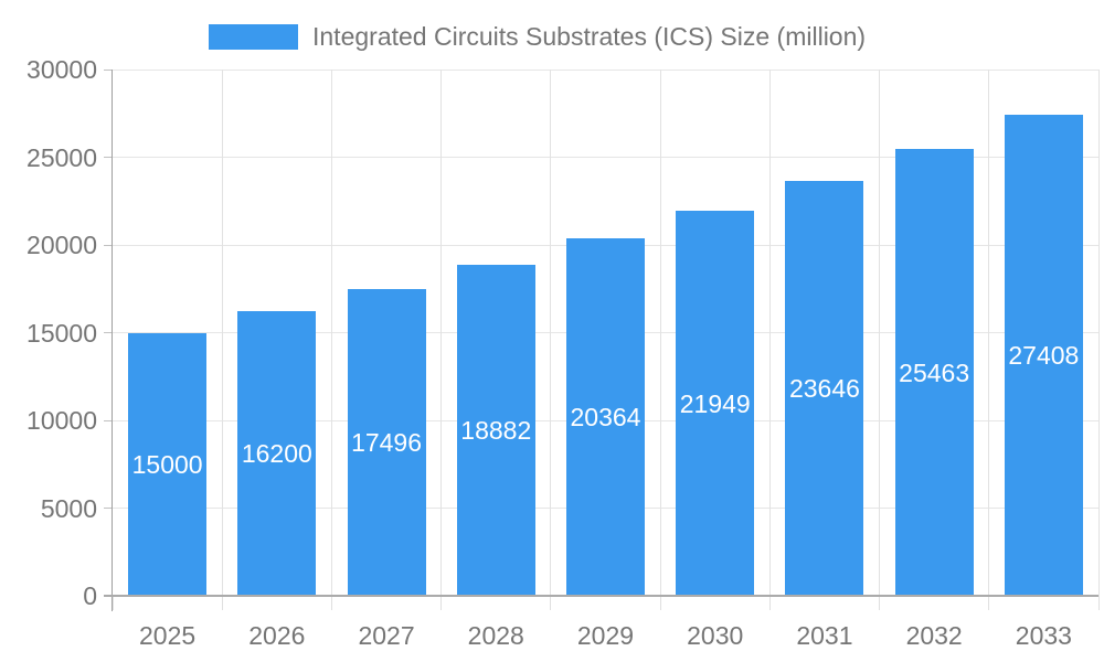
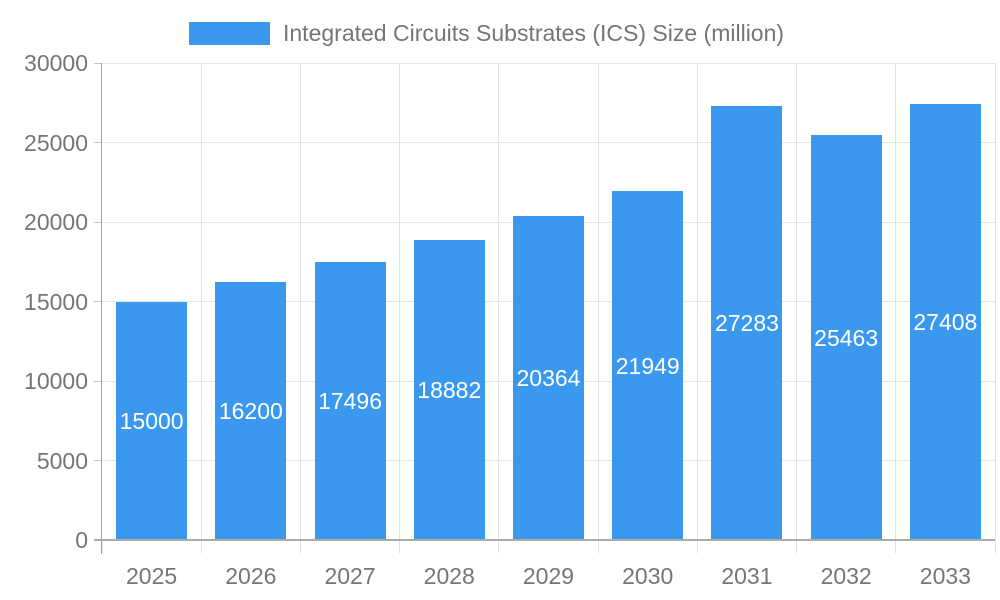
2031: 23646 -> 27283
